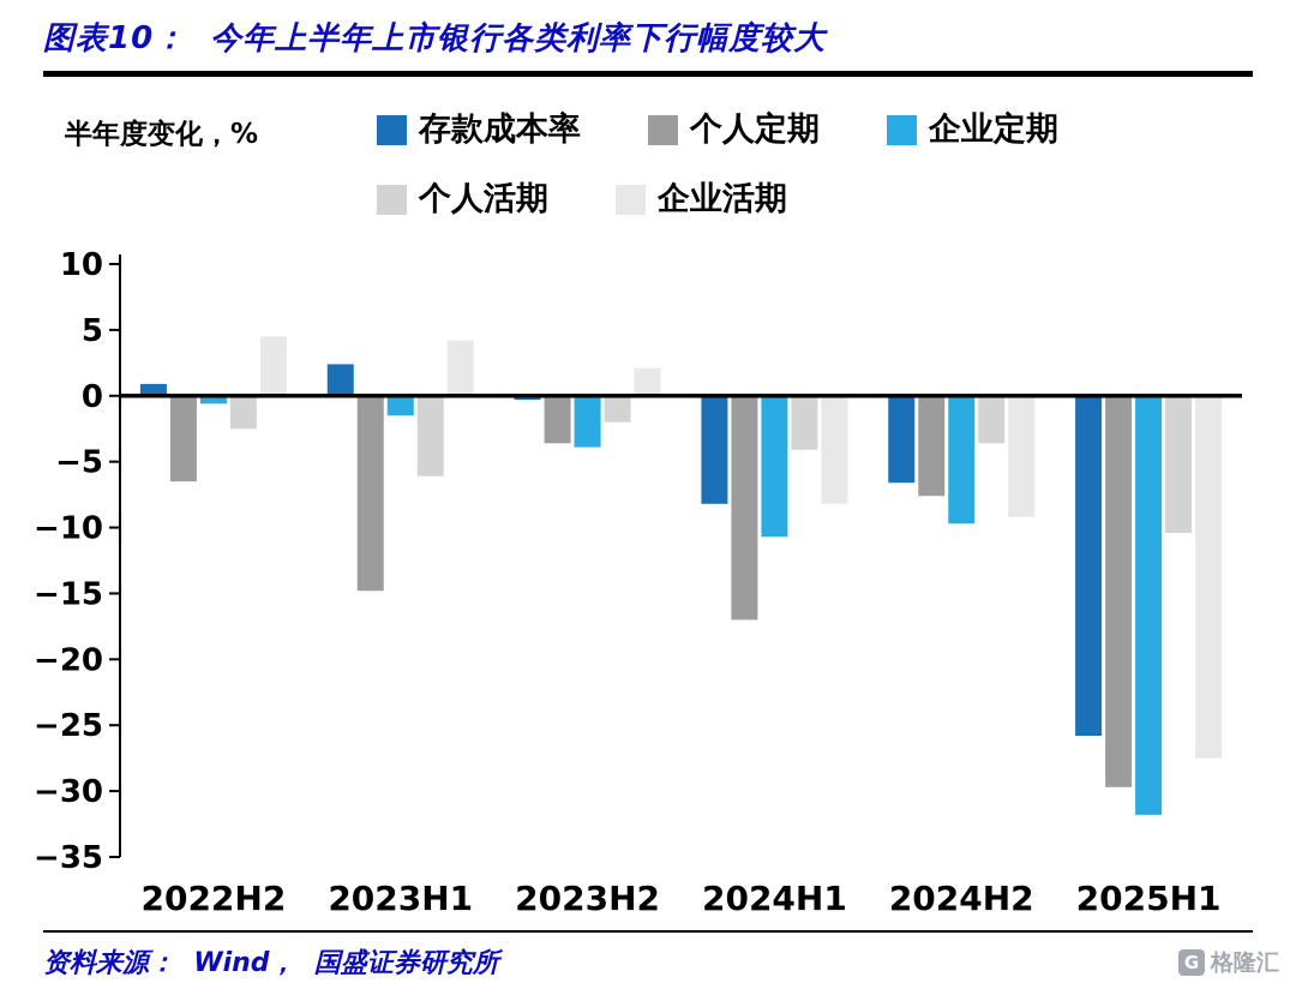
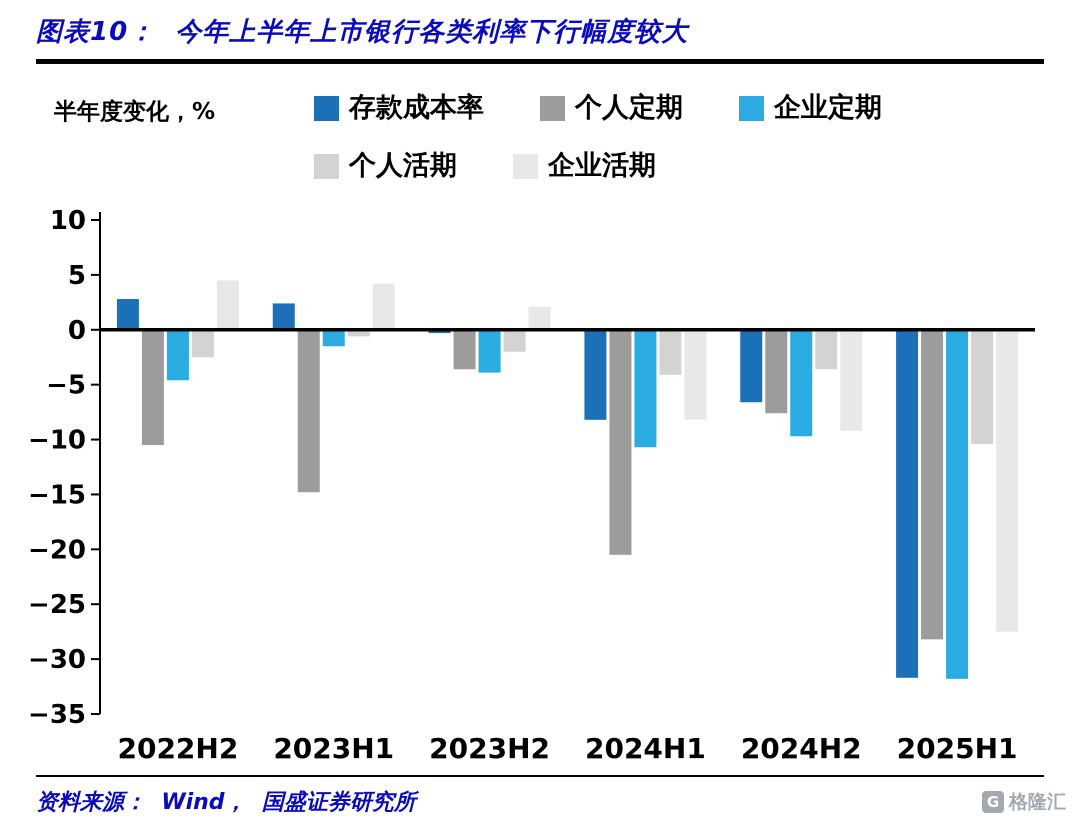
存款成本率/2022H2: 0.9 -> 2.8
个人定期/2022H2: -6.5 -> -10.5
企业定期/2022H2: -0.6 -> -4.6
个人活期/2023H1: -6.1 -> -0.6
个人定期/2024H1: -17.0 -> -20.5
存款成本率/2025H1: -25.8 -> -31.7
个人定期/2025H1: -29.7 -> -28.2
